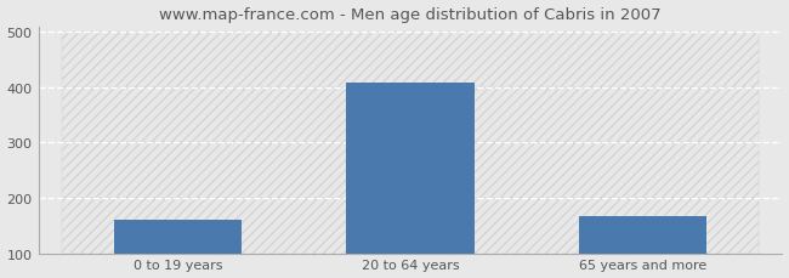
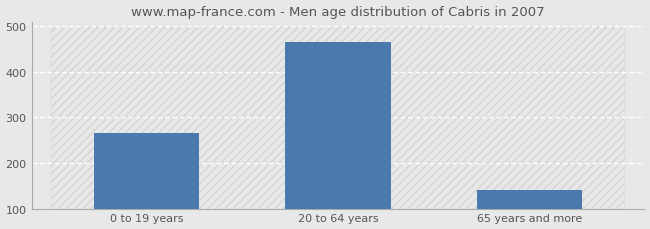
0 to 19 years: 160 -> 265
20 to 64 years: 407 -> 465
65 years and more: 168 -> 140
